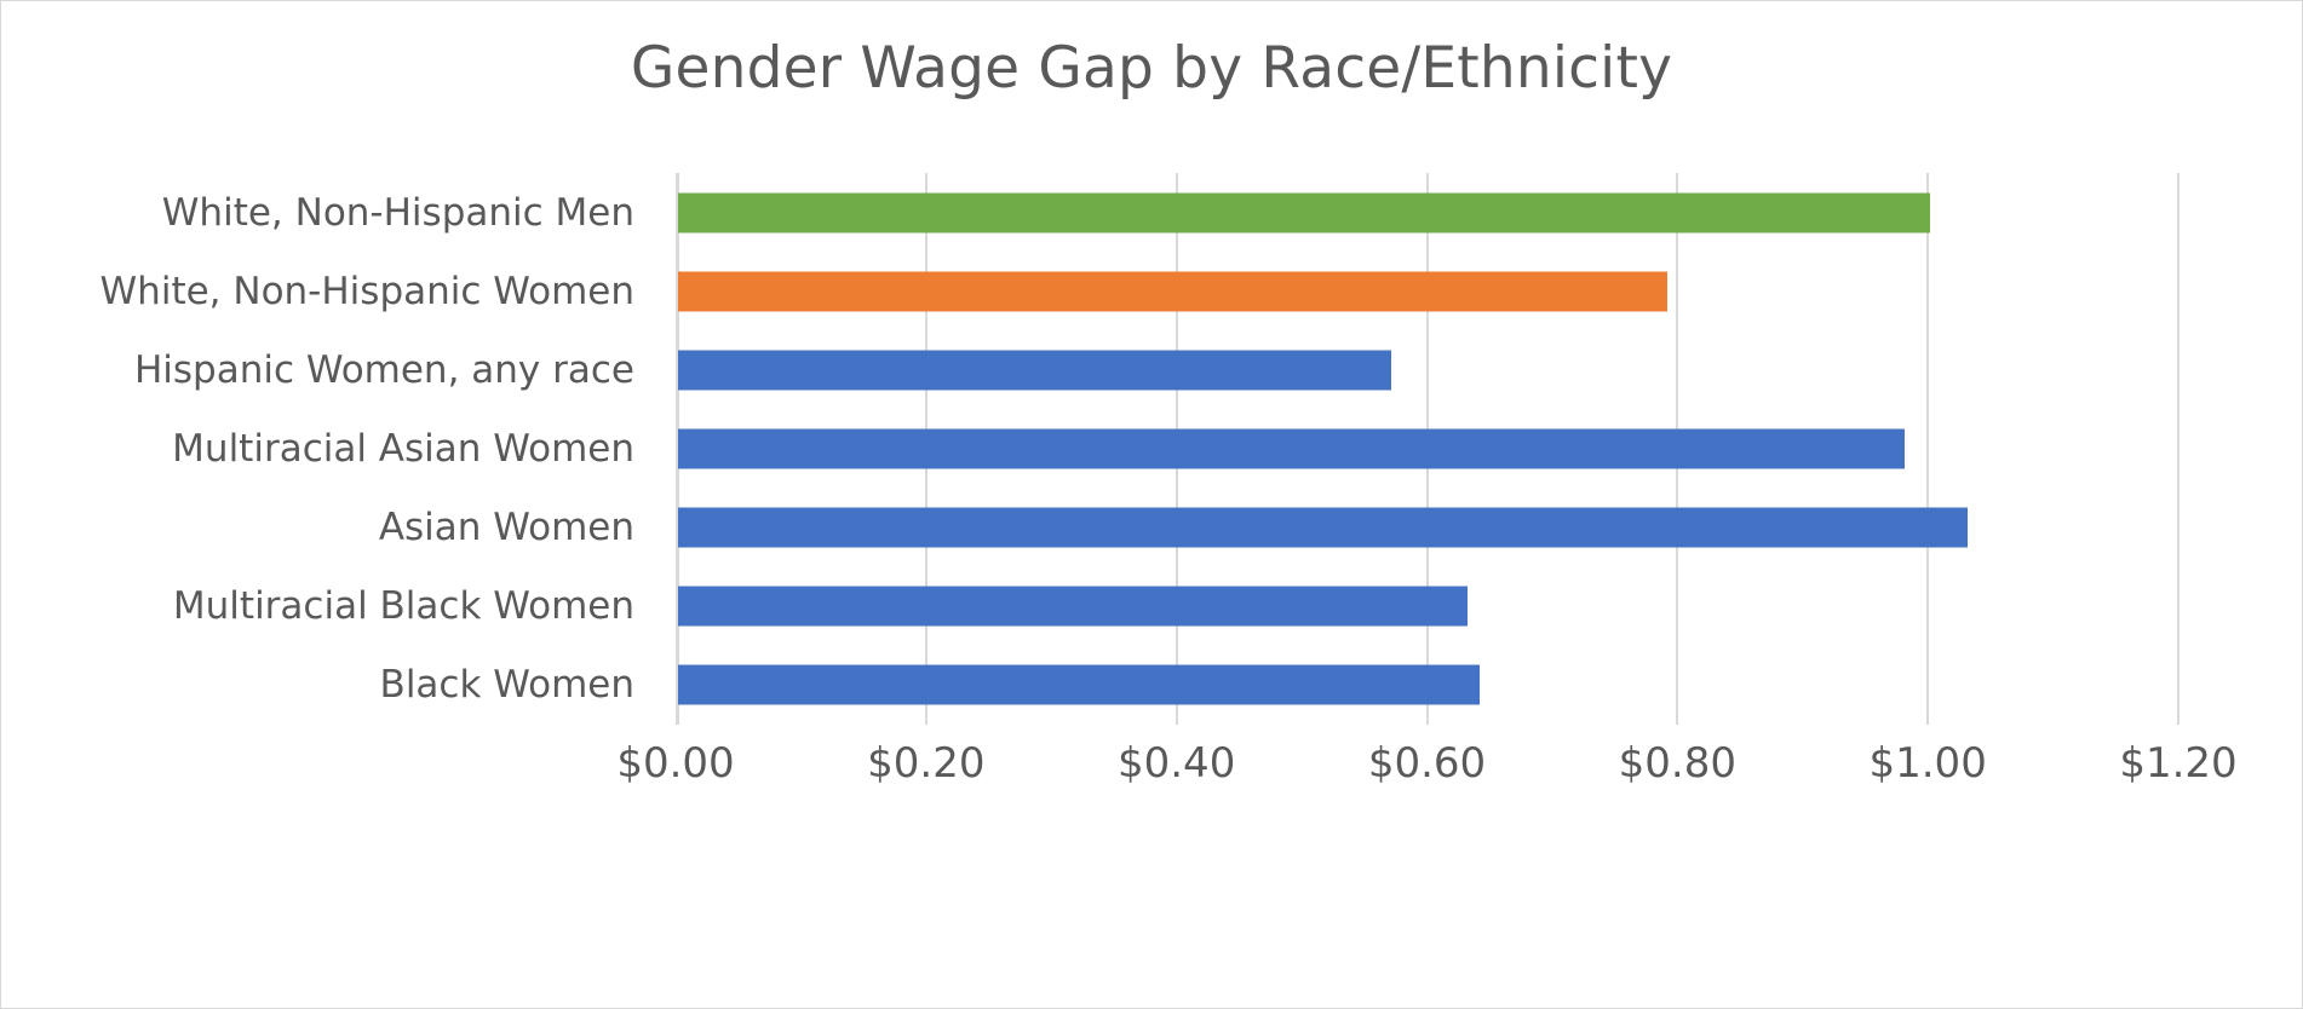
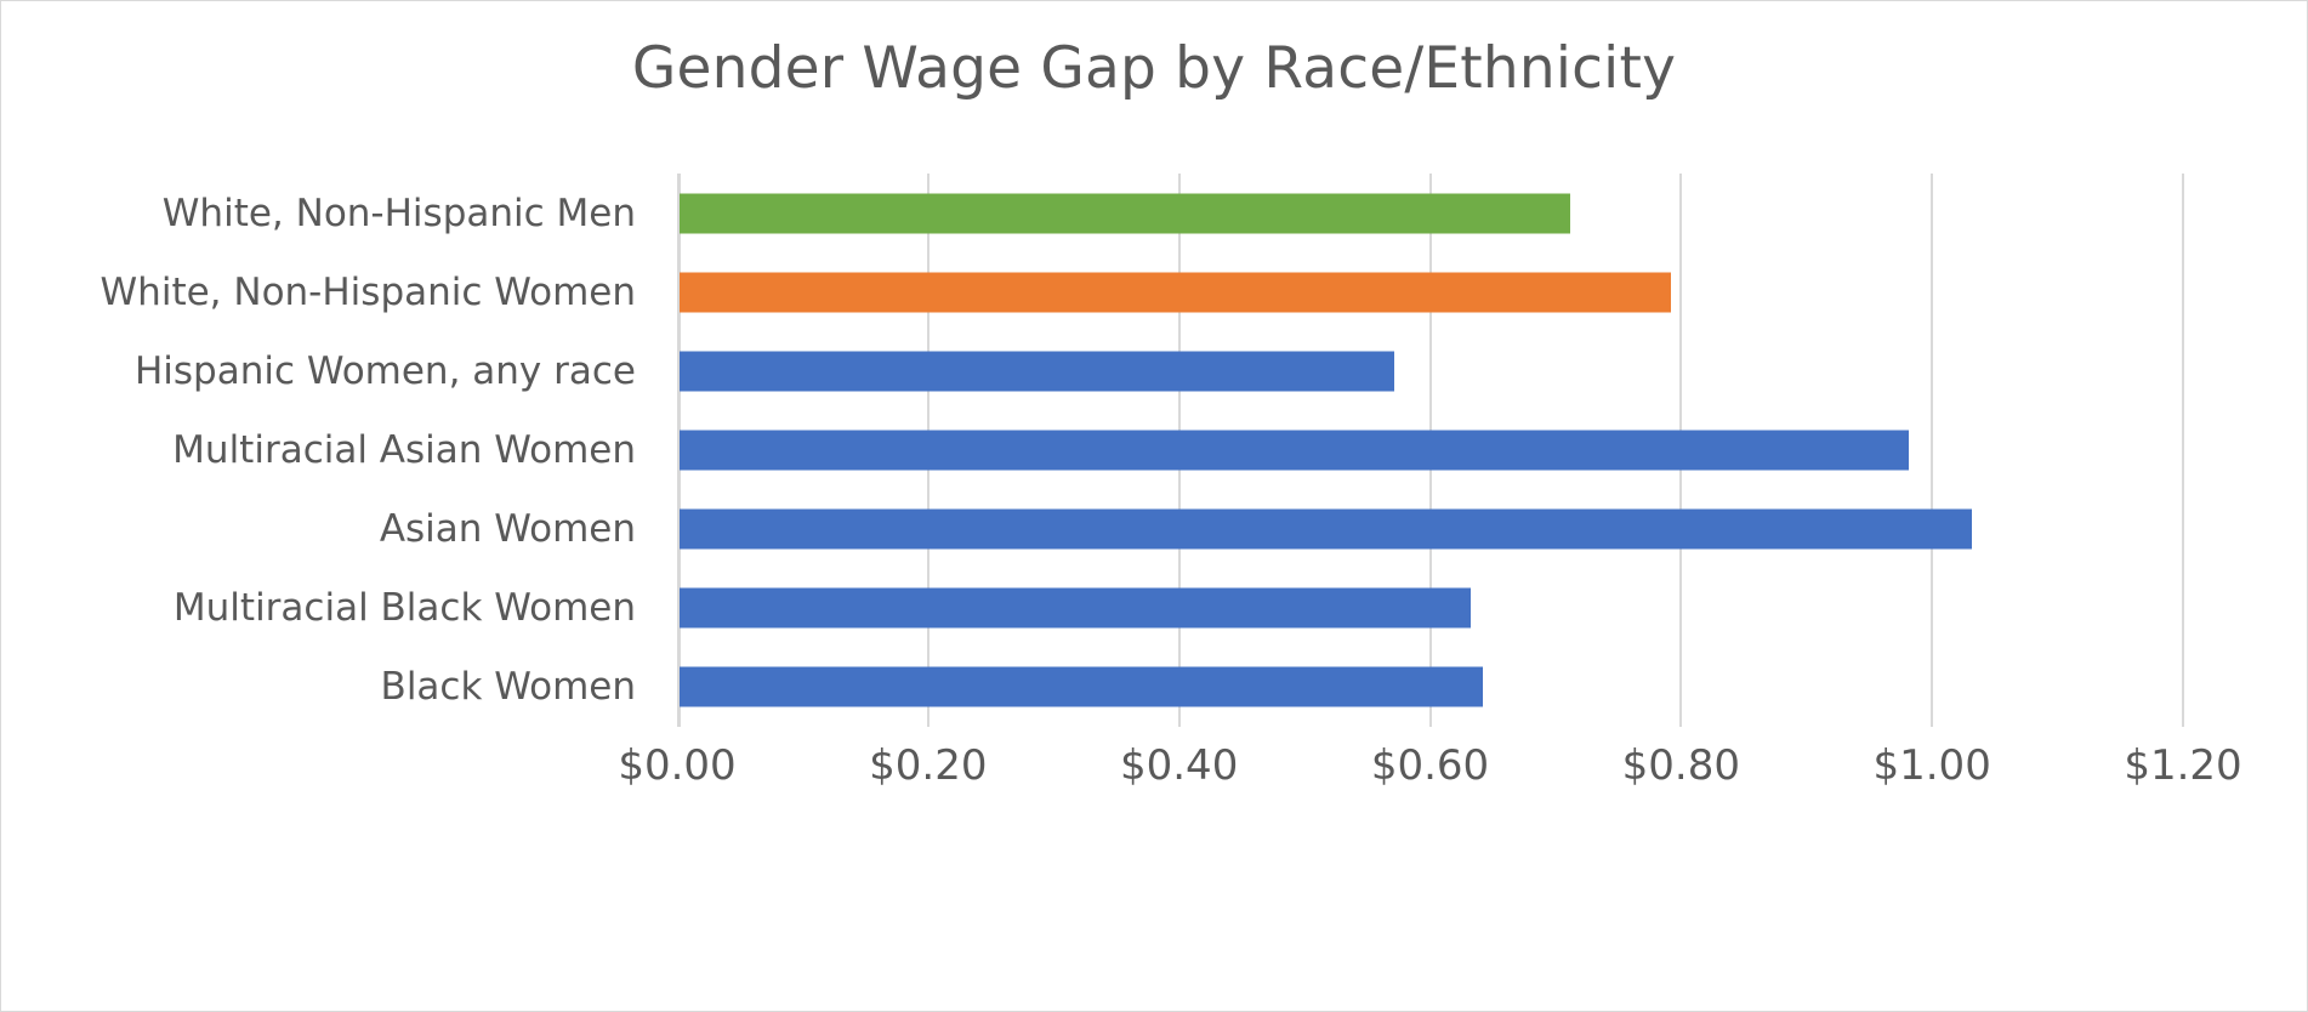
White, Non-Hispanic Men: $1.00 -> $0.71
